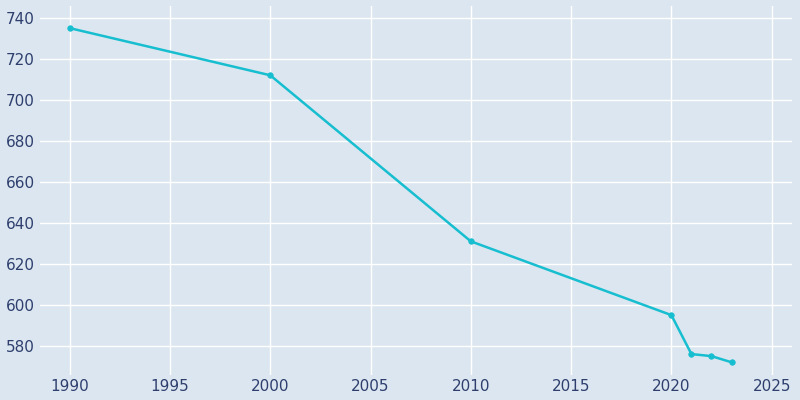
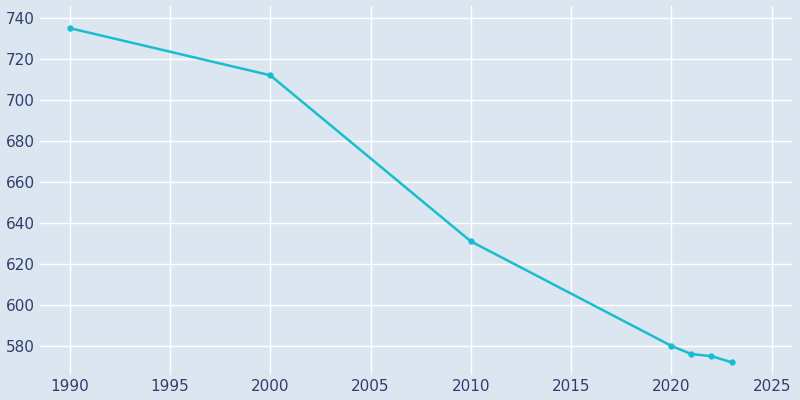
2020: 595 -> 580
